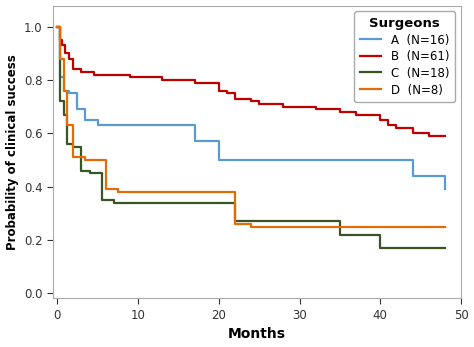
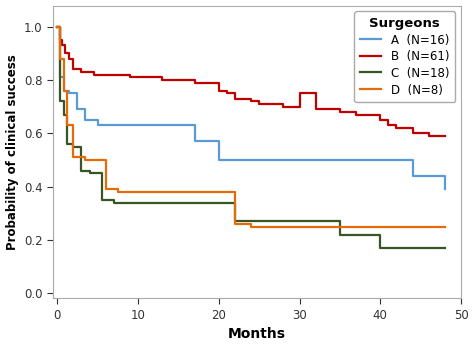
B (N=61)/30: 0.70 -> 0.75
